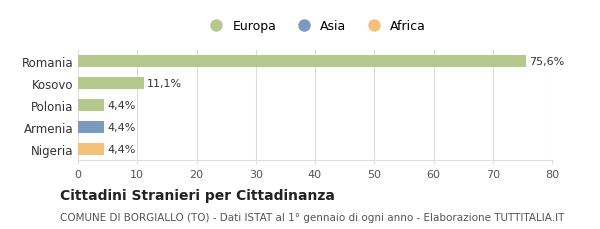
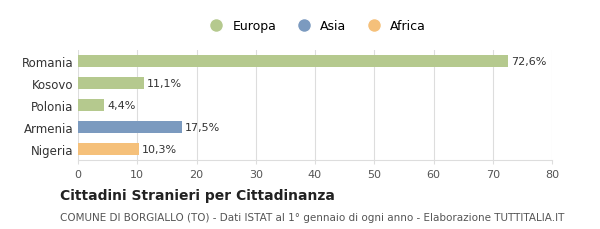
Romania: 75,6% -> 72,6%
Armenia: 4,4% -> 17,5%
Nigeria: 4,4% -> 10,3%
